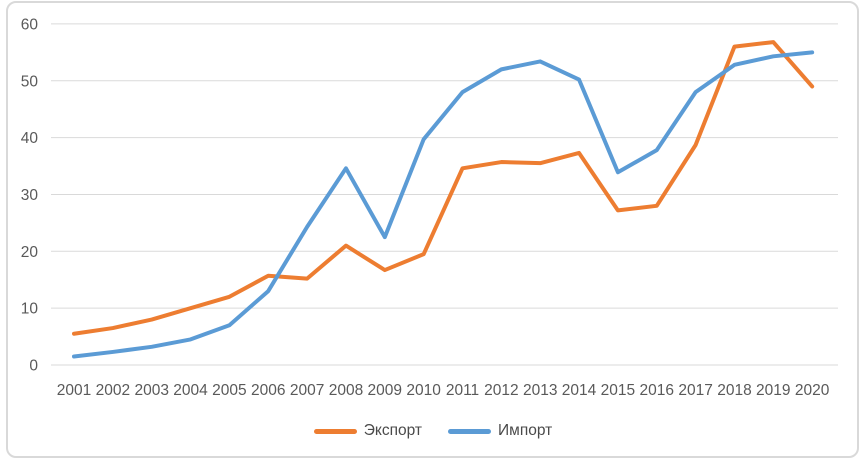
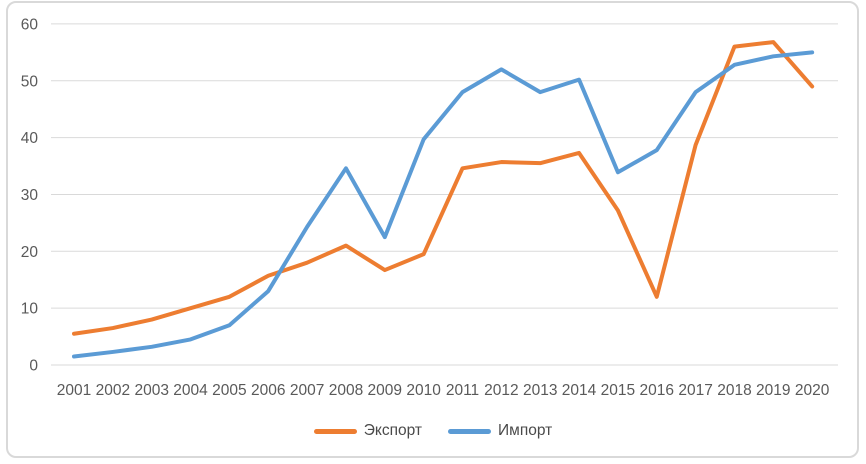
Экспорт/2007: 15 -> 18
Импорт/2013: 53 -> 48
Экспорт/2016: 28 -> 12
